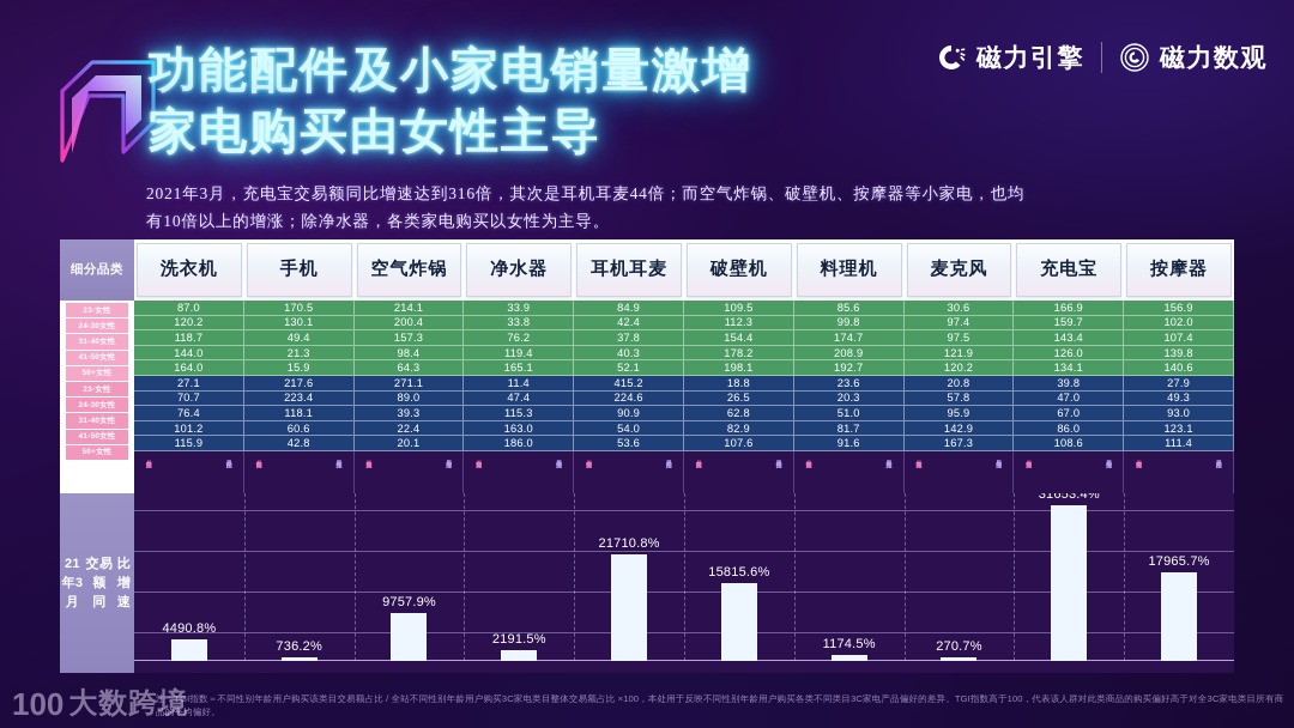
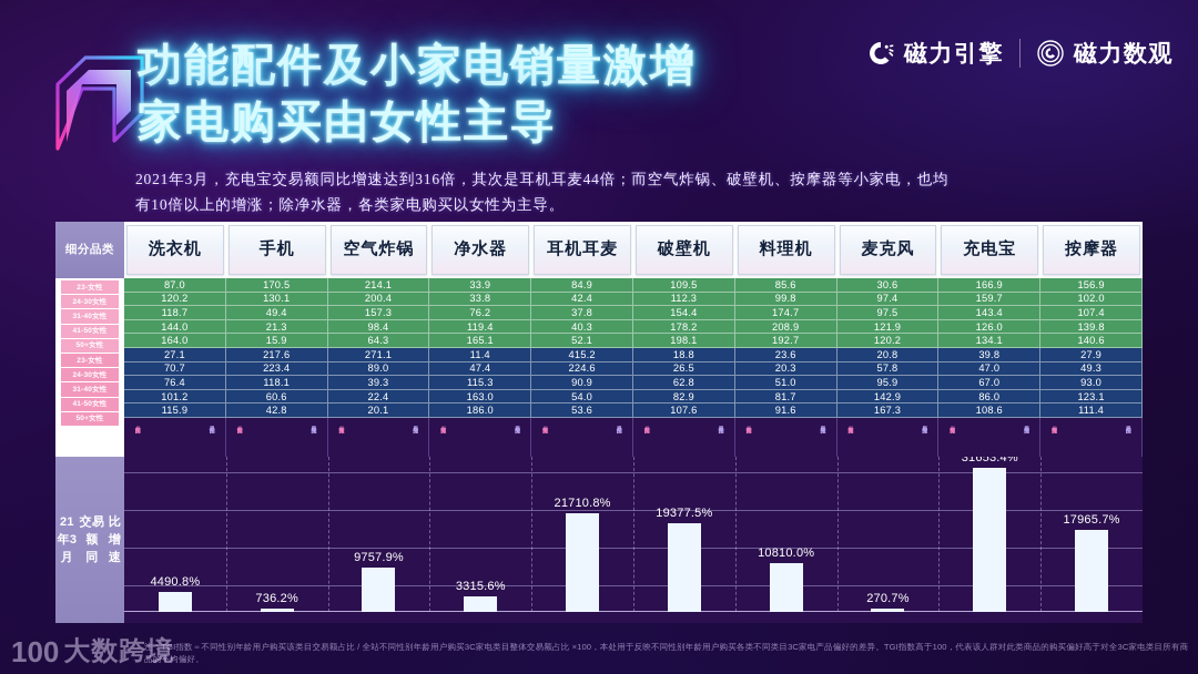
净水器: 2191.5% -> 3315.6%
破壁机: 15815.6% -> 19377.5%
料理机: 1174.5% -> 10810.0%
